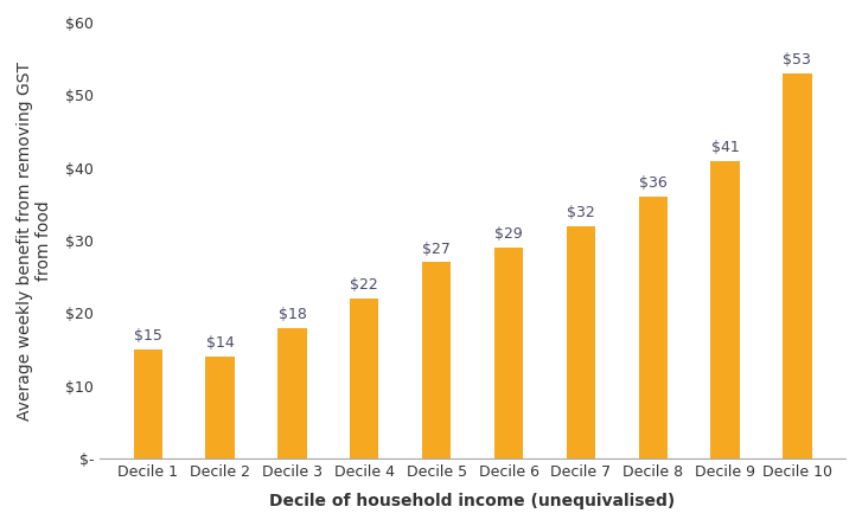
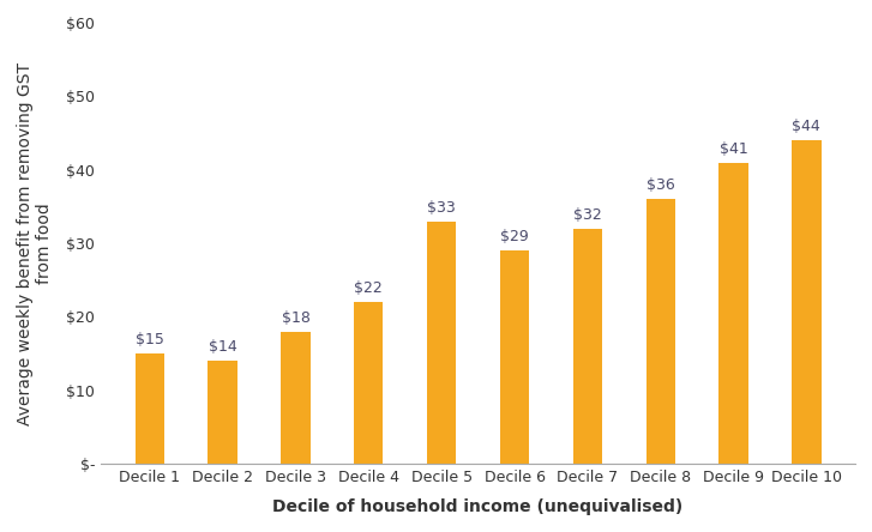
Decile 5: $27 -> $33
Decile 10: $53 -> $44
